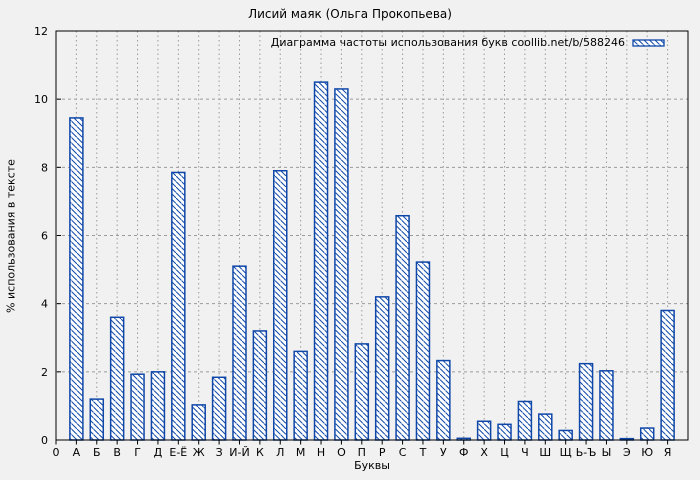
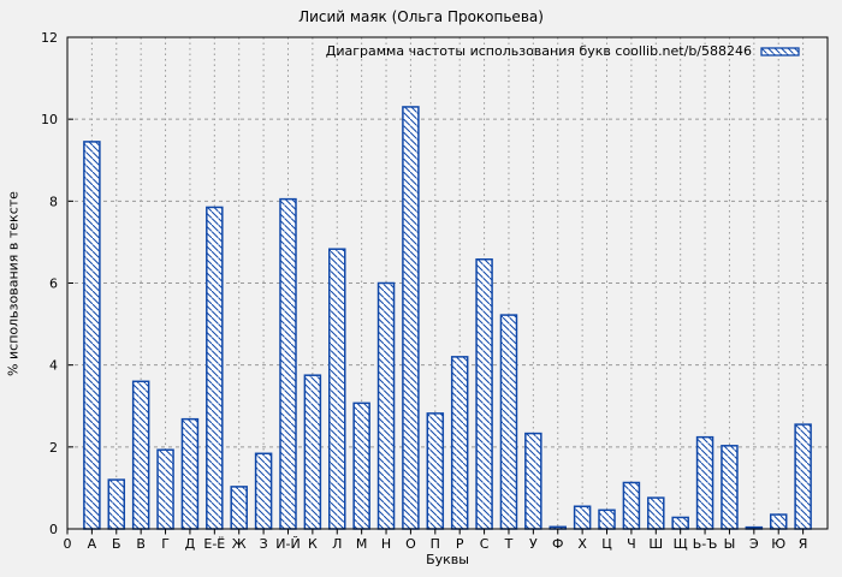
Д: 2.0 -> 2.7
И-Й: 5.1 -> 8.1
К: 3.2 -> 3.8
Л: 7.9 -> 6.8
М: 2.6 -> 3.1
Н: 10.5 -> 6.0
Я: 3.8 -> 2.5
